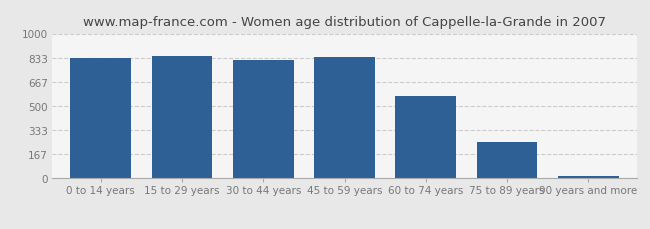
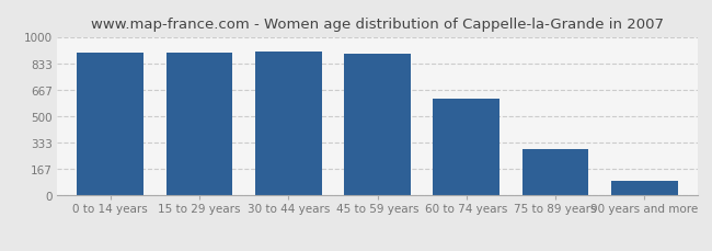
0 to 14 years: 830 -> 900
15 to 29 years: 850 -> 900
30 to 44 years: 820 -> 910
45 to 59 years: 840 -> 890
60 to 74 years: 570 -> 610
75 to 89 years: 250 -> 290
90 years and more: 20 -> 90
